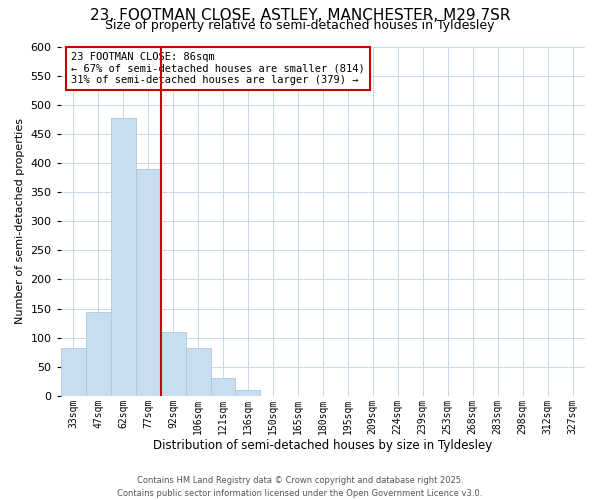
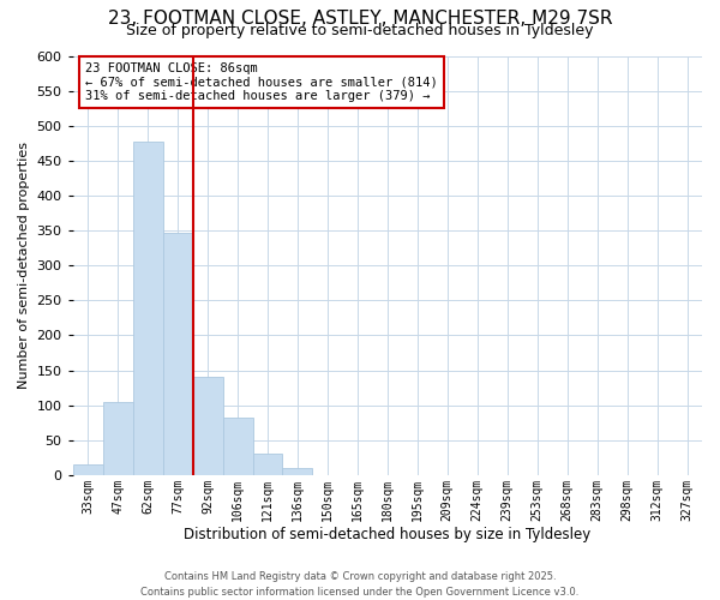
33sqm: 82 -> 15
47sqm: 144 -> 105
77sqm: 390 -> 346
92sqm: 110 -> 140
